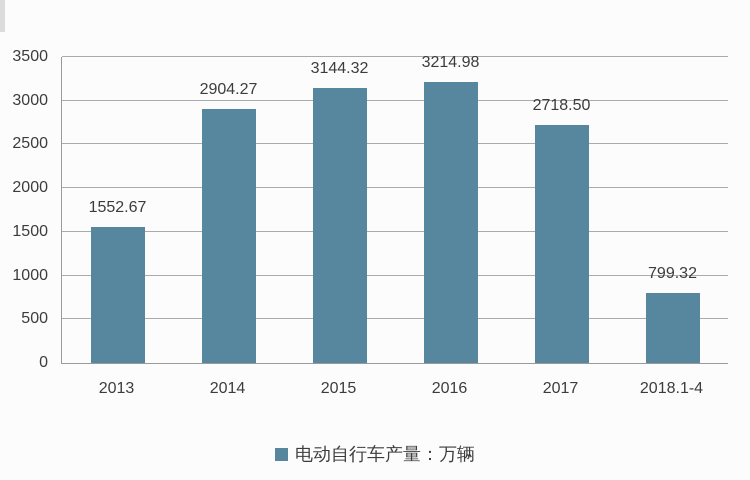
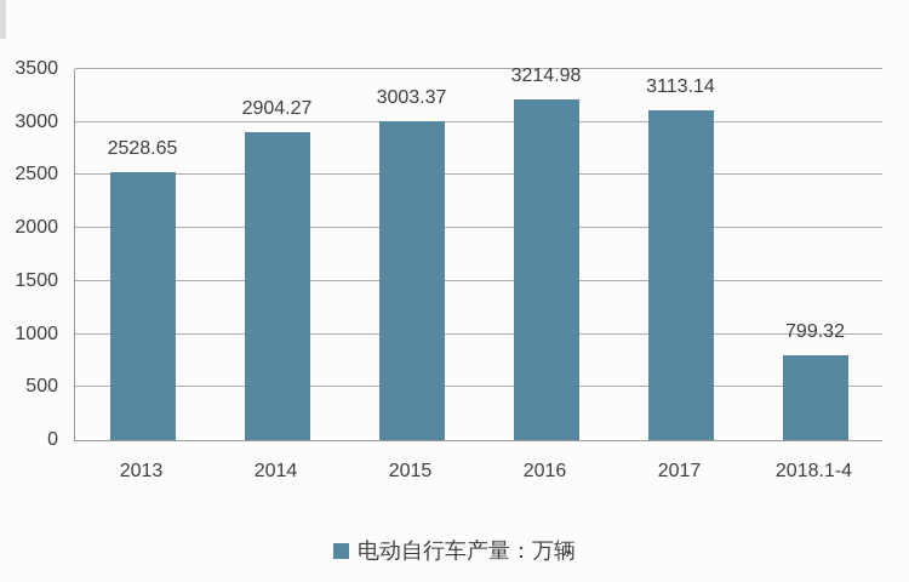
2013: 1552.67 -> 2528.65
2015: 3144.32 -> 3003.37
2017: 2718.50 -> 3113.14
